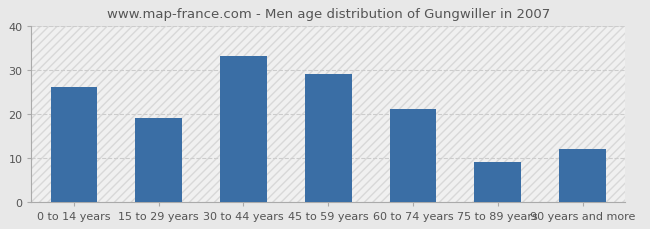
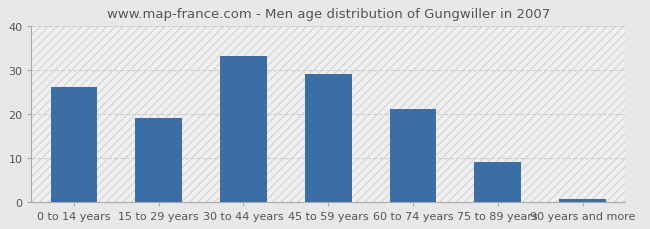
90 years and more: 12.0 -> 0.5
